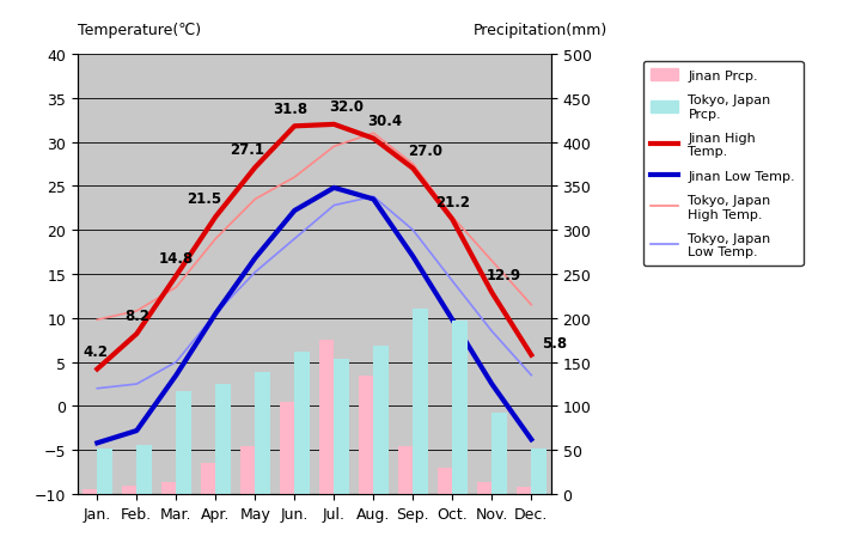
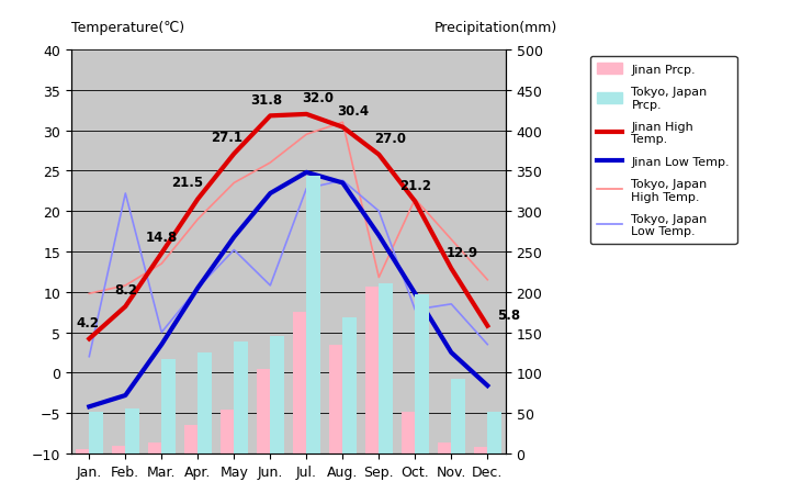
Tokyo, Japan Low Temp./Feb.: 2.5 -> 22.2
Tokyo, Japan Low Temp./Jun.: 19.0 -> 10.8
Tokyo, Japan Prcp./Jun.: 162 -> 146
Tokyo, Japan Prcp./Jul.: 154 -> 344
Jinan Prcp./Sep.: 55 -> 206
Tokyo, Japan High Temp./Sep.: 27.5 -> 11.8
Jinan Prcp./Oct.: 30 -> 52
Tokyo, Japan Low Temp./Oct.: 14.2 -> 7.8
Jinan Low Temp./Dec.: -3.8 -> -1.6
